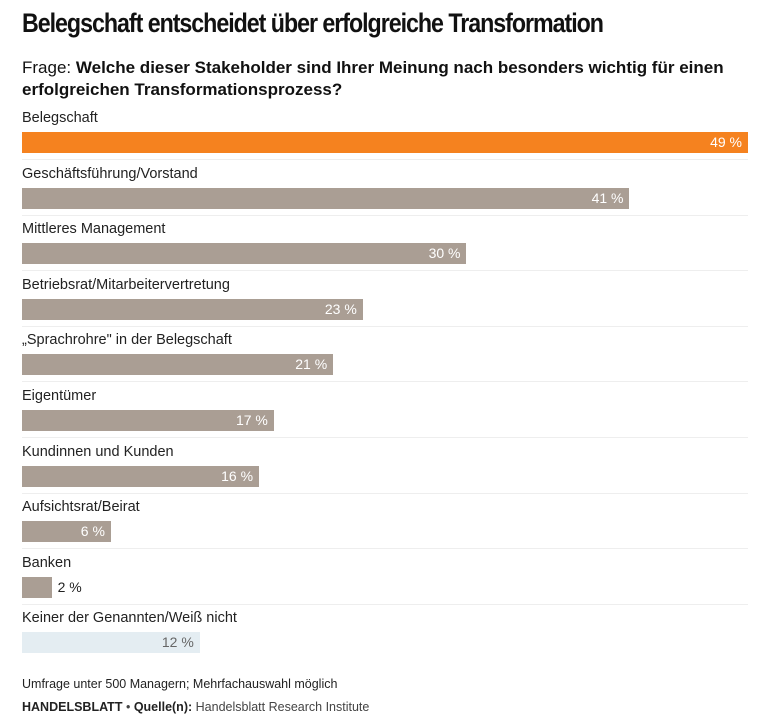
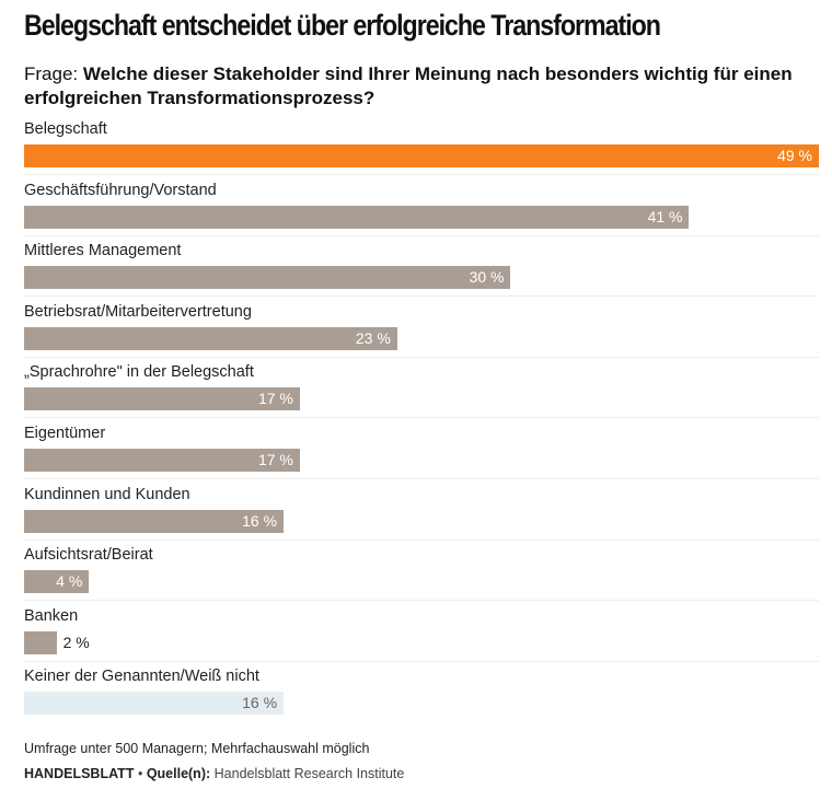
„Sprachrohre" in der Belegschaft: 21 -> 17
Aufsichtsrat/Beirat: 6 -> 4
Keiner der Genannten/Weiß nicht: 12 -> 16
